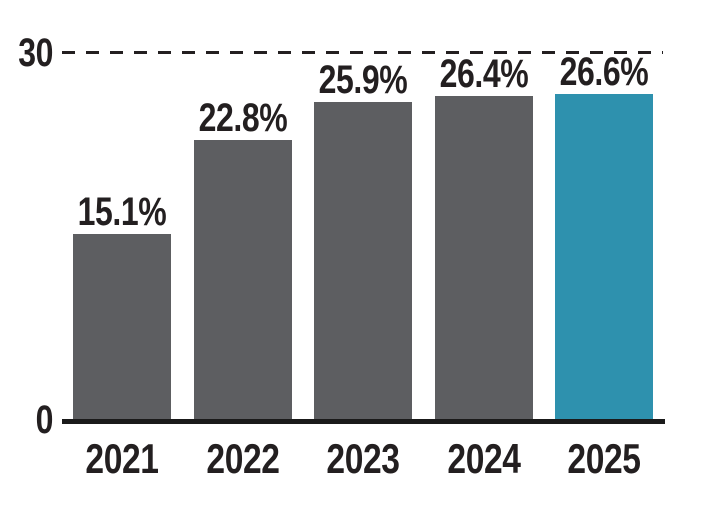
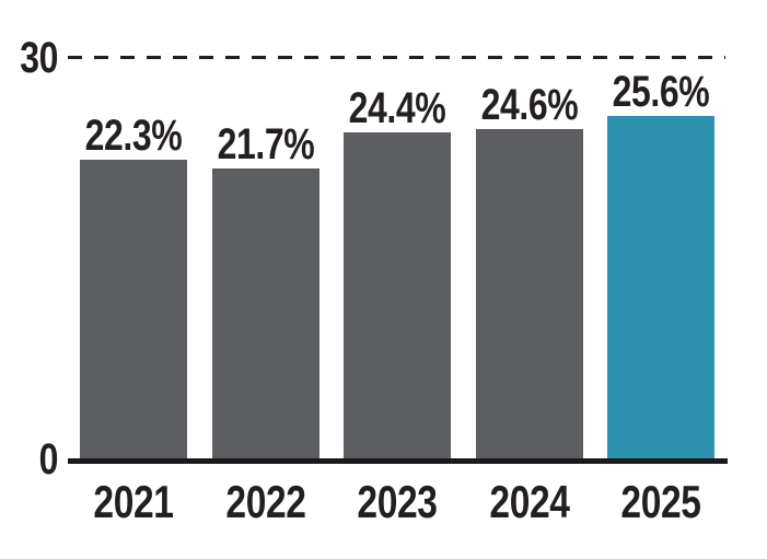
2021: 15.1% -> 22.3%
2022: 22.8% -> 21.7%
2023: 25.9% -> 24.4%
2024: 26.4% -> 24.6%
2025: 26.6% -> 25.6%
